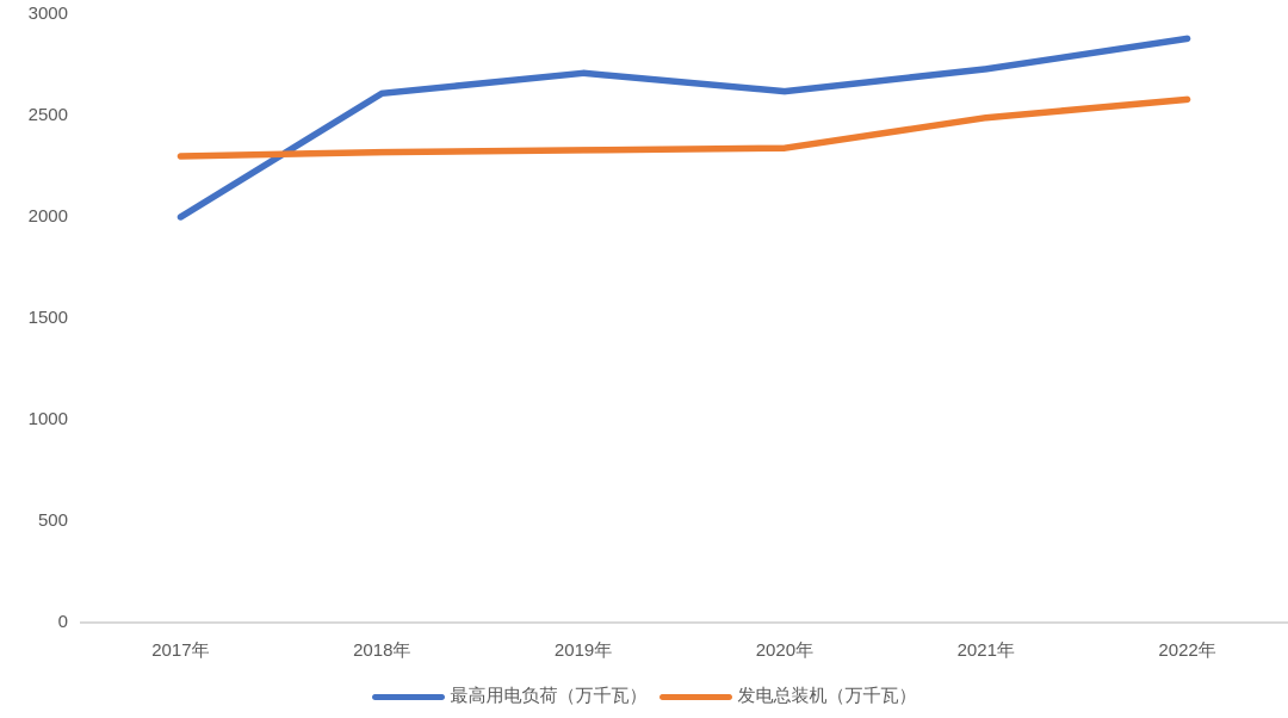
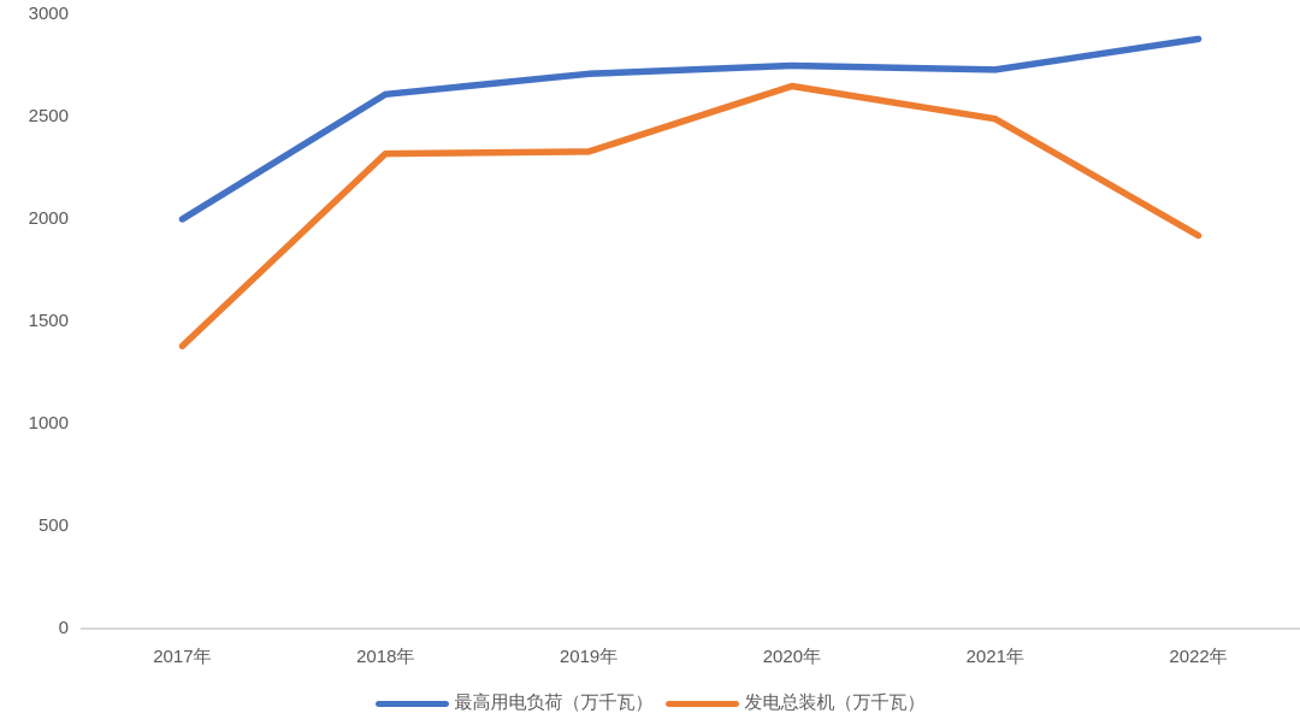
发电总装机（万千瓦）/2017年: 2300 -> 1380
最高用电负荷（万千瓦）/2020年: 2620 -> 2750
发电总装机（万千瓦）/2020年: 2340 -> 2650
发电总装机（万千瓦）/2022年: 2580 -> 1920
